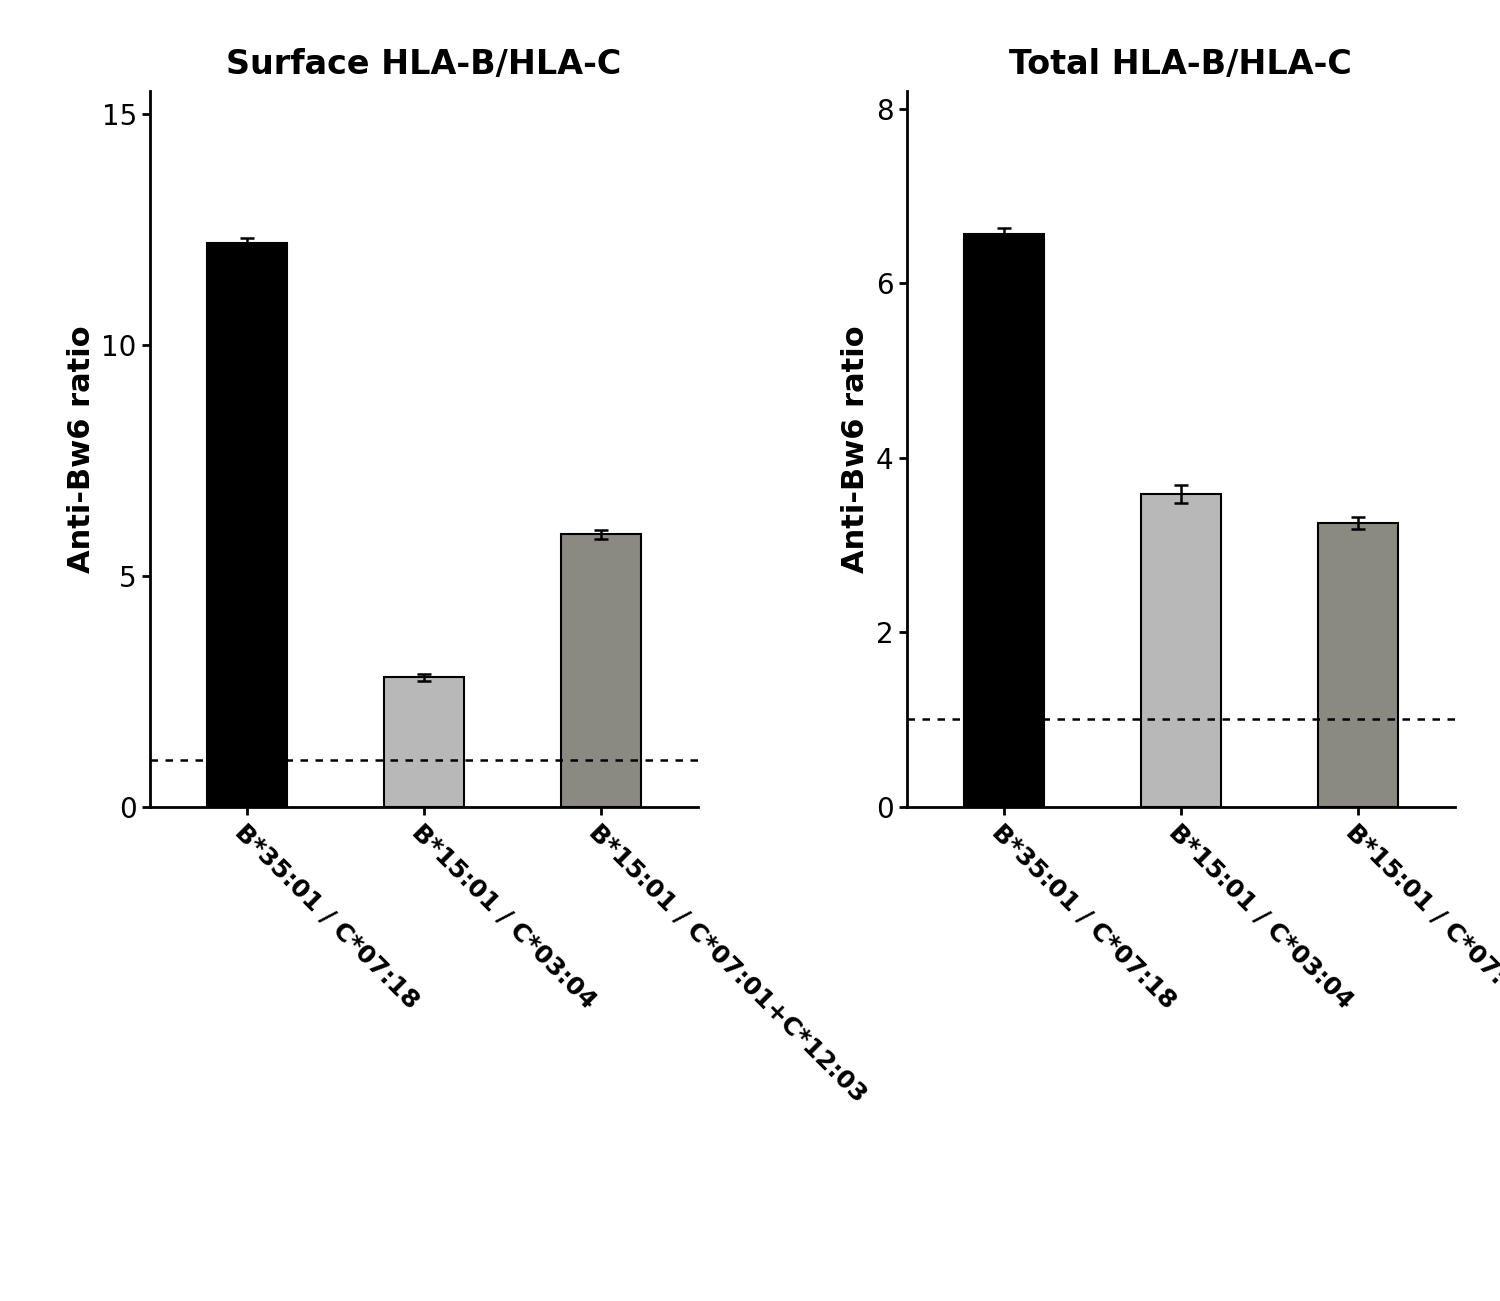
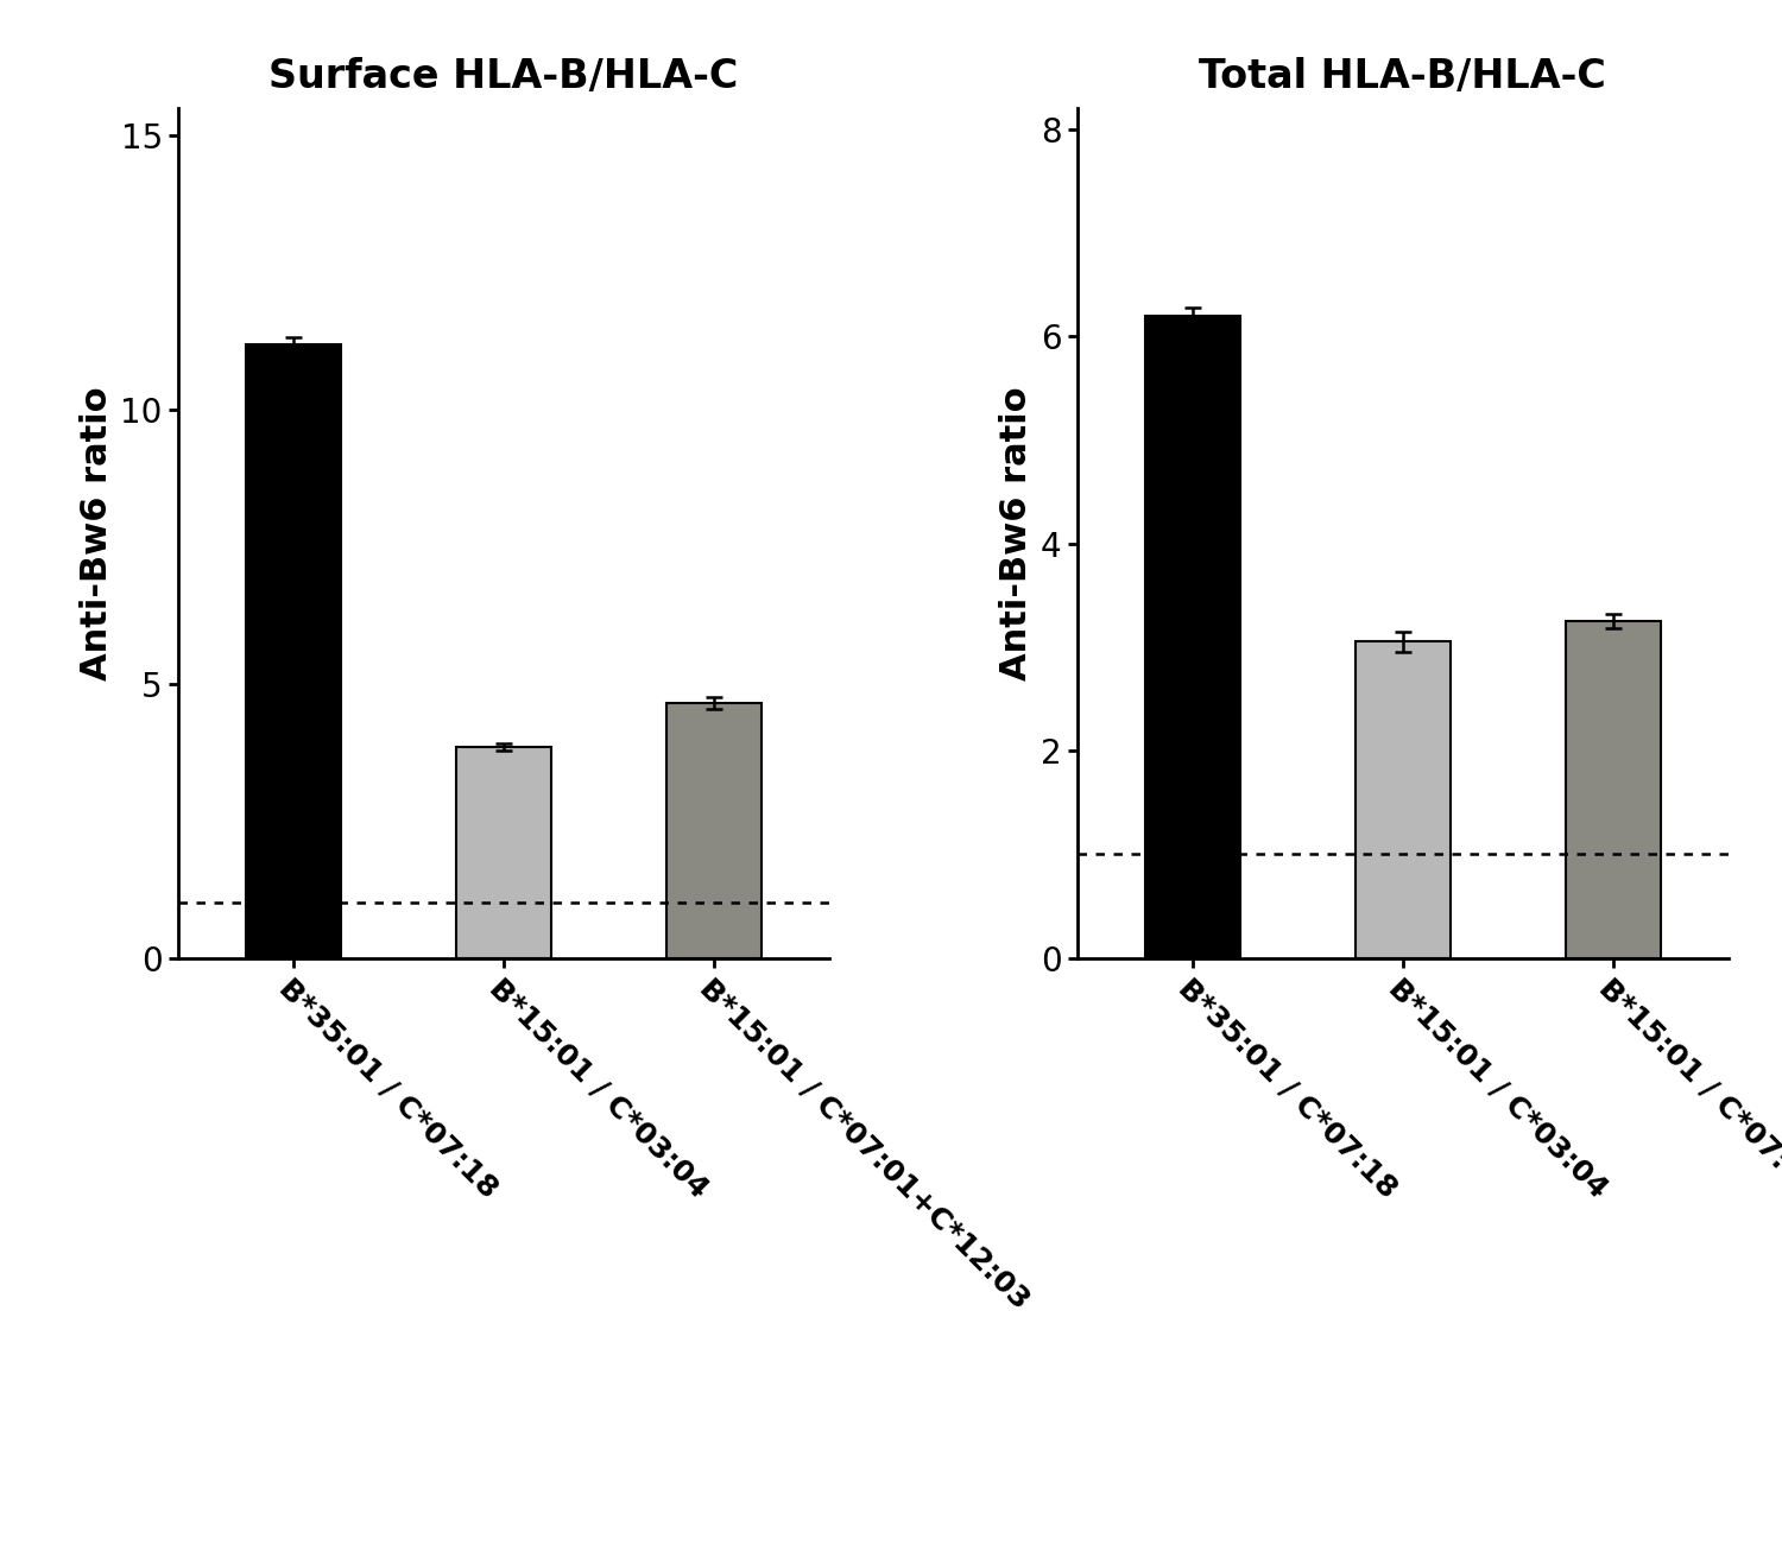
Surface HLA-B/HLA-C/B*35:01 / C*07:18: 12.20 -> 11.20
Surface HLA-B/HLA-C/B*15:01 / C*03:04: 2.80 -> 3.85
Surface HLA-B/HLA-C/B*15:01 / C*07:01+C*12:03: 5.90 -> 4.65
Total HLA-B/HLA-C/B*35:01 / C*07:18: 6.56 -> 6.20
Total HLA-B/HLA-C/B*15:01 / C*03:04: 3.58 -> 3.05
